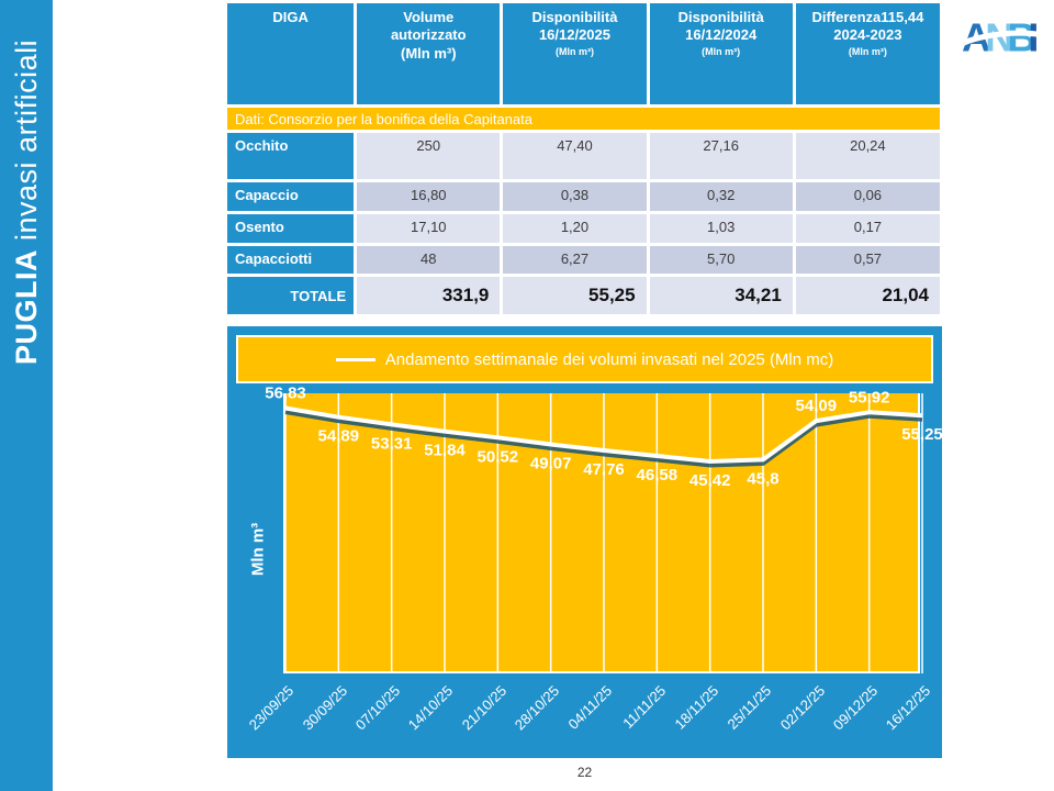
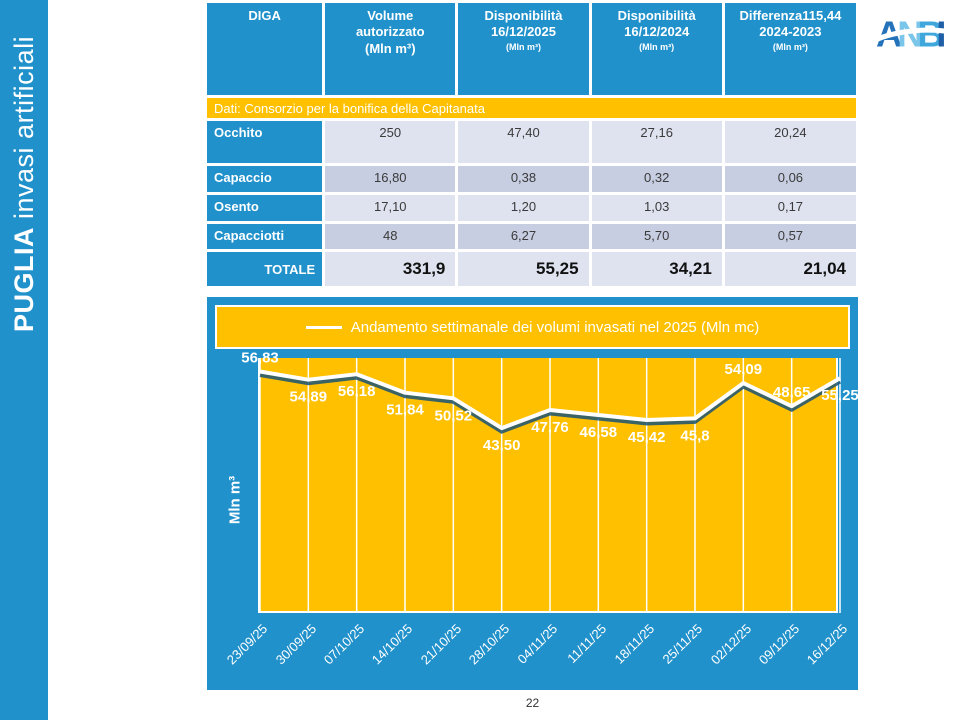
07/10/25: 53,31 -> 56,18
28/10/25: 49,07 -> 43,50
09/12/25: 55,92 -> 48,65
